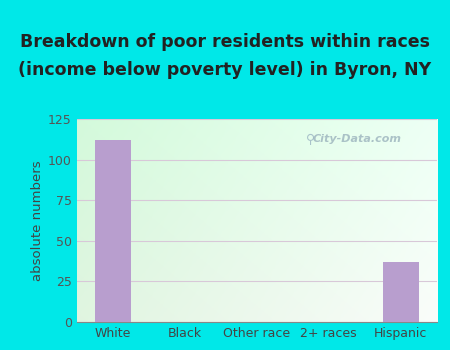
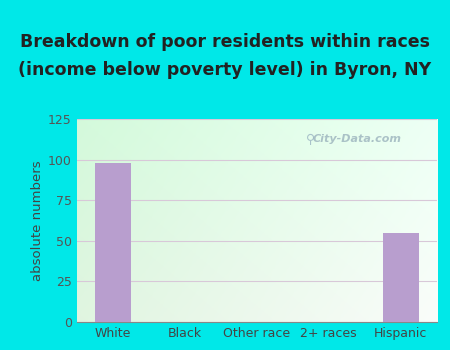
White: 112 -> 98
Hispanic: 37 -> 55
